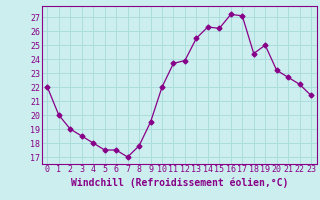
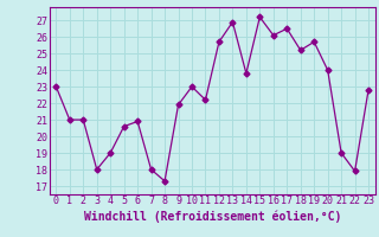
0: 22.0 -> 23.0
1: 20.0 -> 21.0
2: 19.0 -> 21.0
3: 18.5 -> 18.0
4: 18.0 -> 19.0
5: 17.5 -> 20.6
6: 17.5 -> 20.9
7: 17.0 -> 18.0
8: 17.8 -> 17.3
9: 19.5 -> 21.9
10: 22.0 -> 23.0
11: 23.7 -> 22.2
12: 23.9 -> 25.7
13: 25.5 -> 26.9
14: 26.3 -> 23.8
15: 26.2 -> 27.2
16: 27.2 -> 26.1
17: 27.1 -> 26.5
18: 24.4 -> 25.2
19: 25.0 -> 25.7
20: 23.2 -> 24.0
21: 22.7 -> 19.0
22: 22.2 -> 17.9
23: 21.4 -> 22.8
